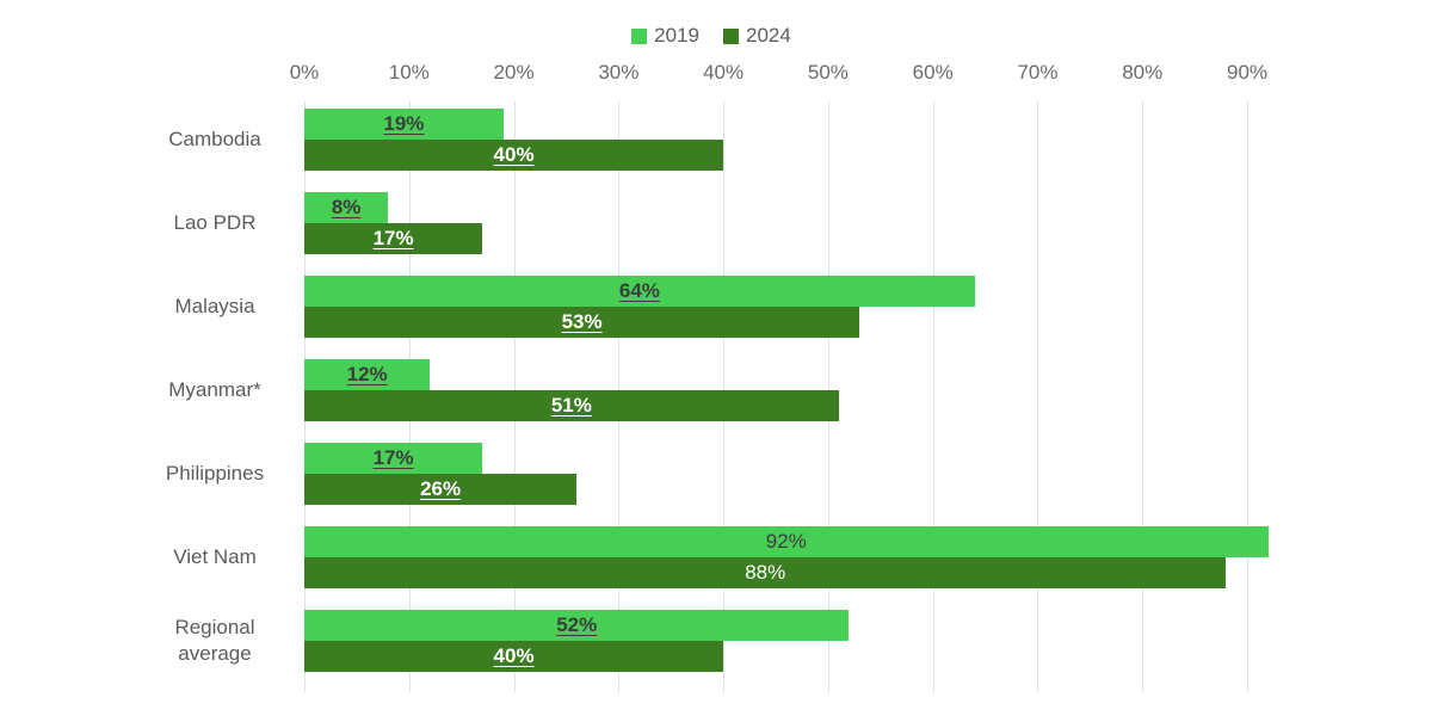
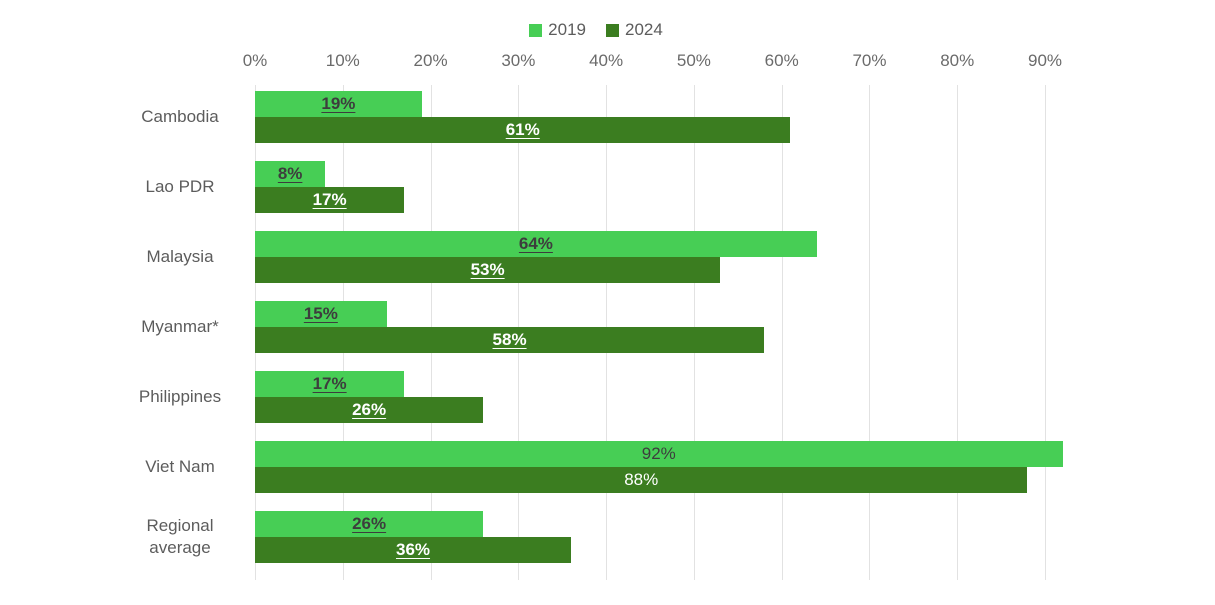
2024/Cambodia: 40% -> 61%
2019/Myanmar*: 12% -> 15%
2024/Myanmar*: 51% -> 58%
2019/Regional average: 52% -> 26%
2024/Regional average: 40% -> 36%
